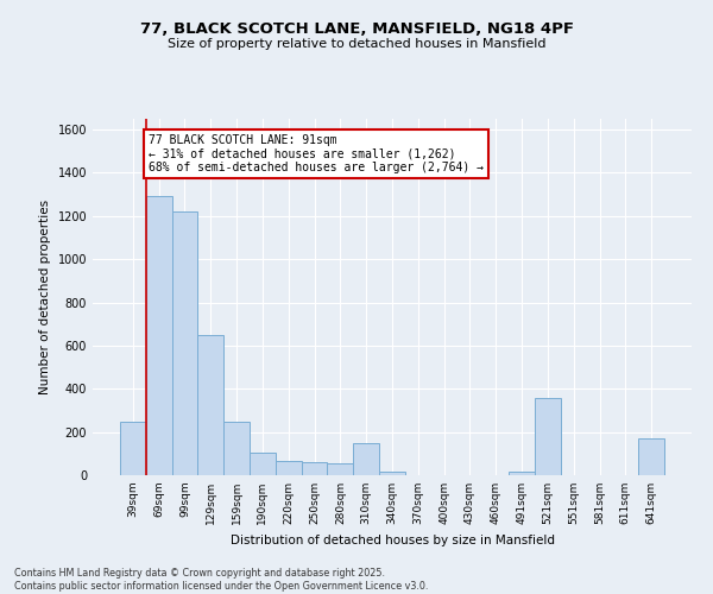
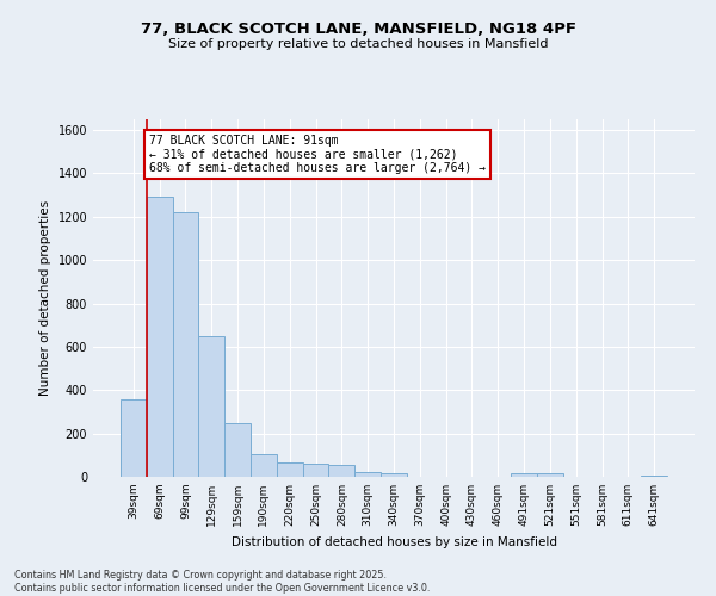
39sqm: 250 -> 360
310sqm: 150 -> 20
521sqm: 360 -> 20
641sqm: 170 -> 0
